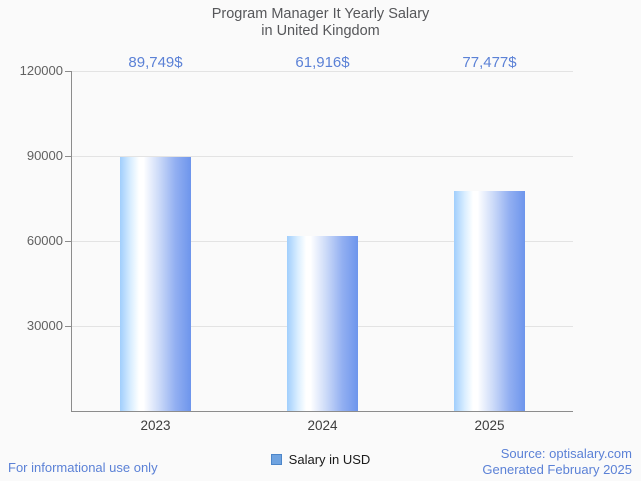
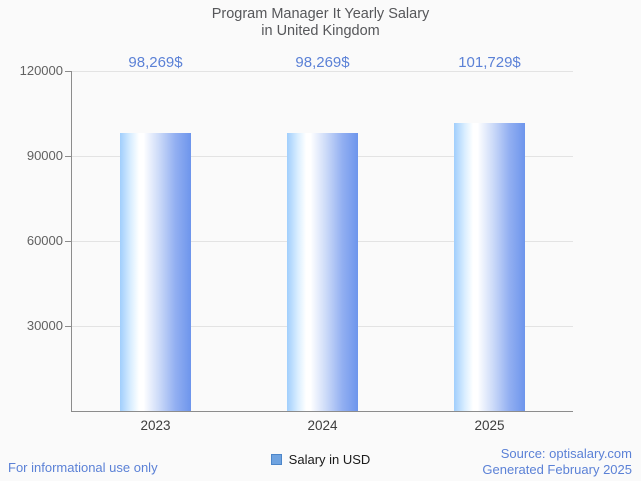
2023: 89,749 -> 98,269
2024: 61,916 -> 98,269
2025: 77,477 -> 101,729
